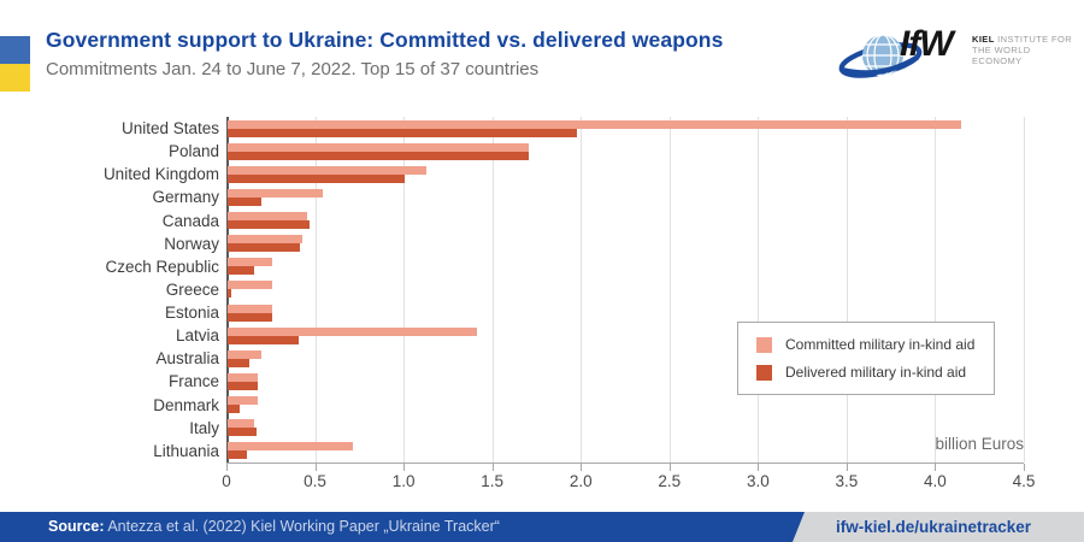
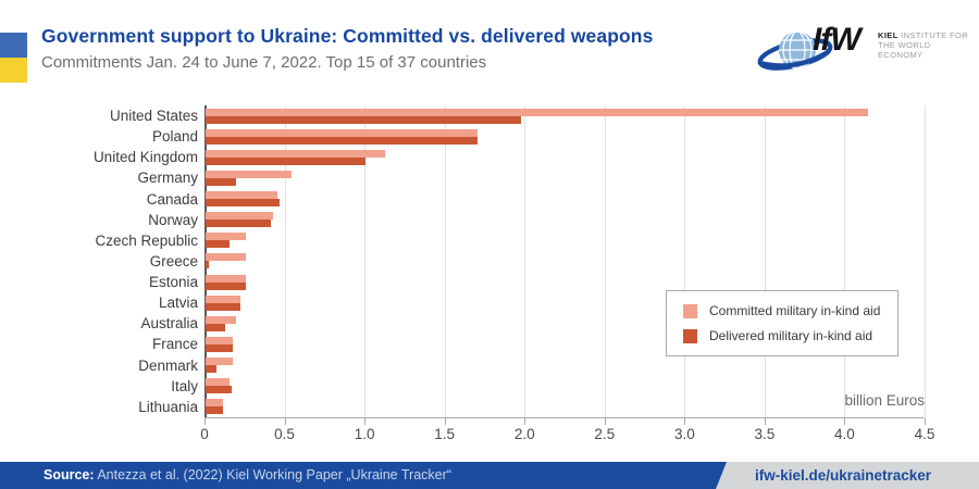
Committed military in-kind aid/Latvia: 1.41 -> 0.22
Delivered military in-kind aid/Latvia: 0.40 -> 0.22
Committed military in-kind aid/Lithuania: 0.71 -> 0.11
